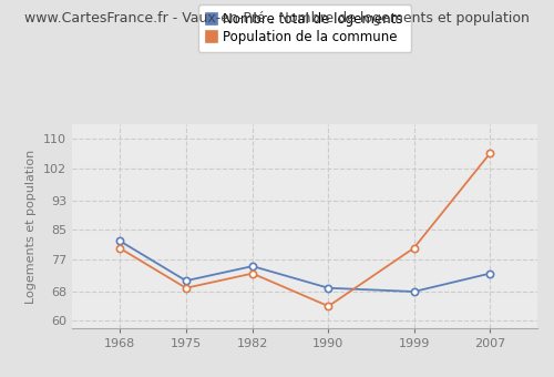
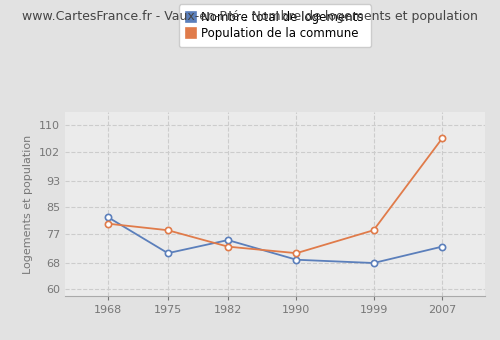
Population de la commune/1975: 69 -> 78
Population de la commune/1990: 64 -> 71
Population de la commune/1999: 80 -> 78
